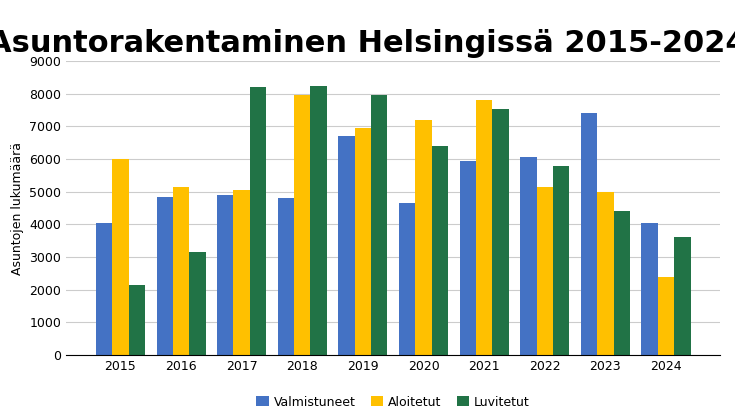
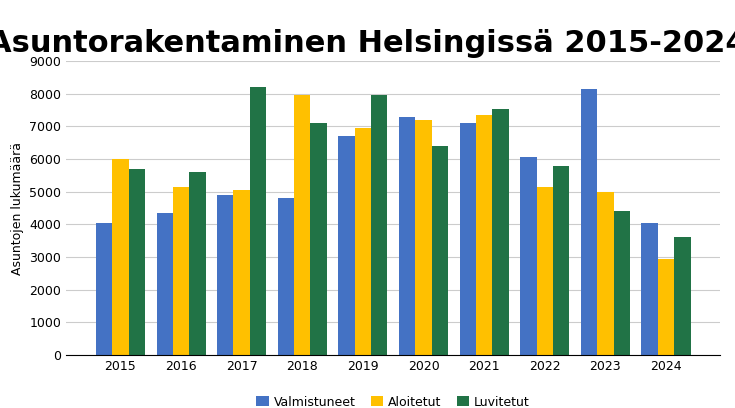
Luvitetut/2015: 2150 -> 5700
Valmistuneet/2016: 4850 -> 4350
Luvitetut/2016: 3150 -> 5600
Luvitetut/2018: 8250 -> 7100
Valmistuneet/2020: 4650 -> 7300
Valmistuneet/2021: 5950 -> 7100
Aloitetut/2021: 7800 -> 7350
Valmistuneet/2023: 7400 -> 8150
Aloitetut/2024: 2400 -> 2950
